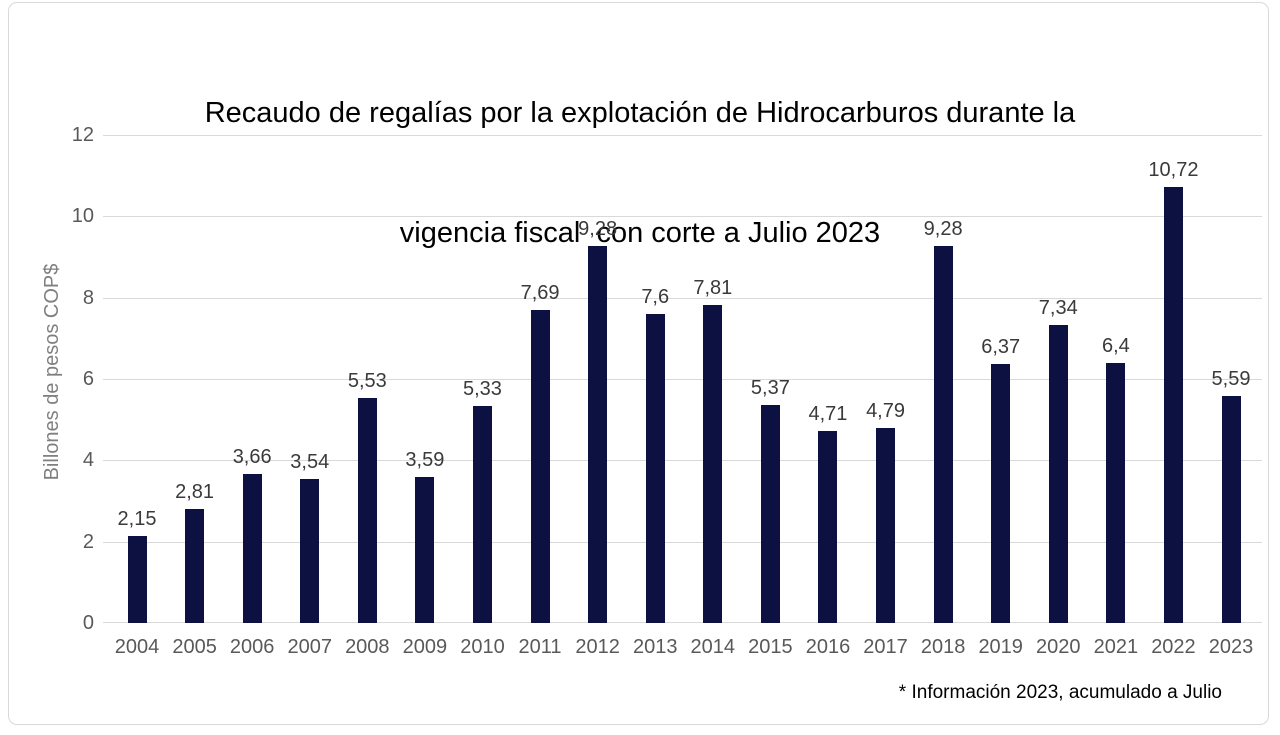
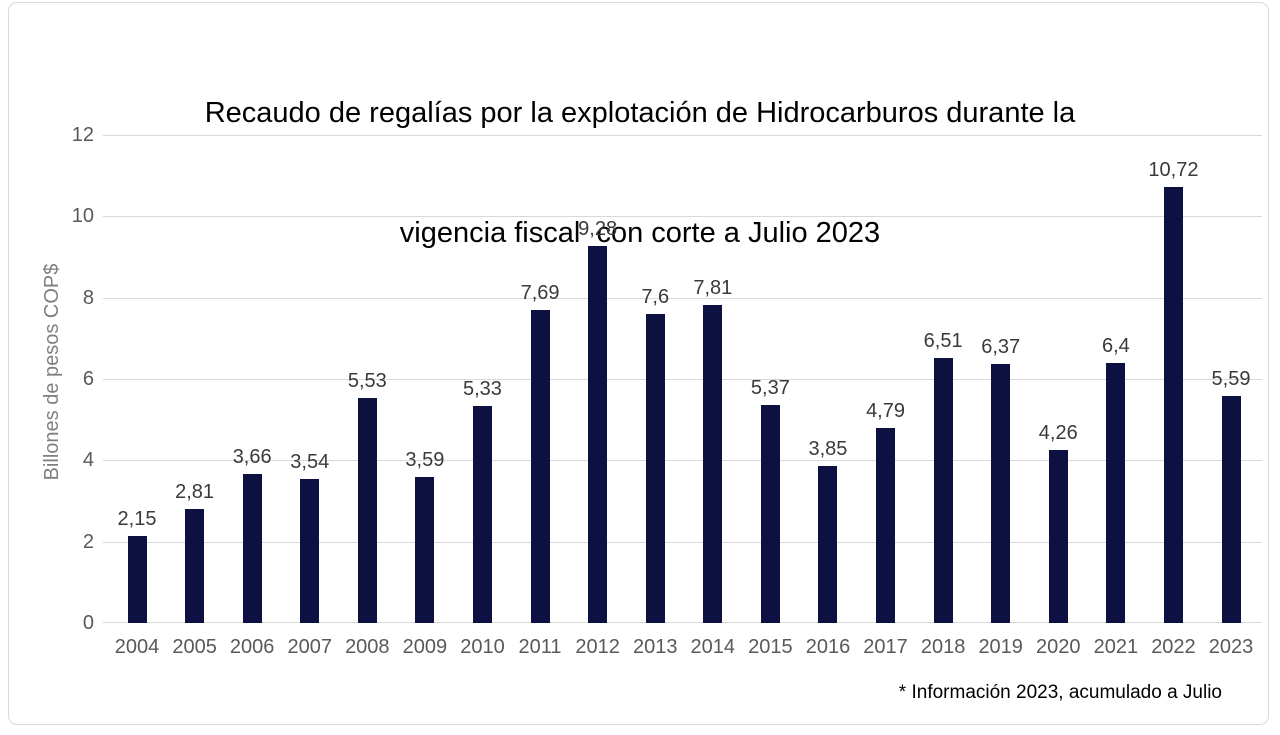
2016: 4,71 -> 3,85
2018: 9,28 -> 6,51
2020: 7,34 -> 4,26
